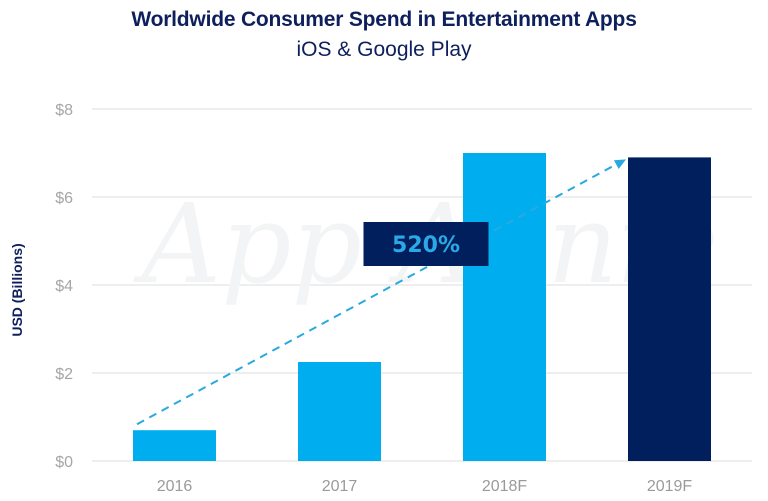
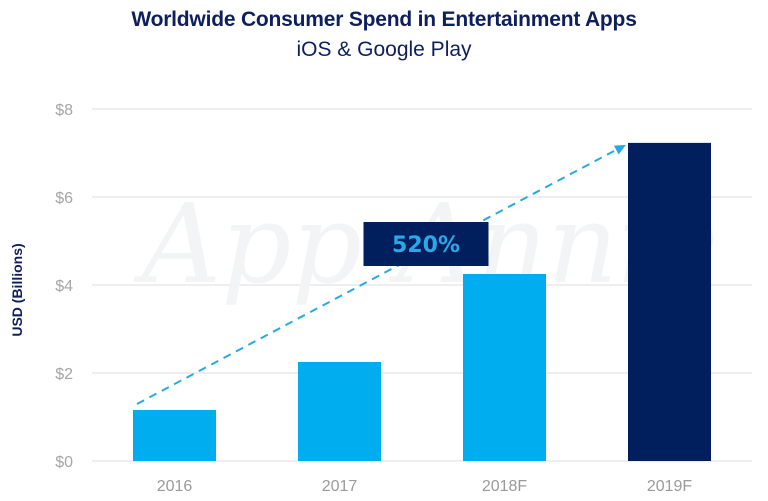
2016: $0.7 -> $1.2
2018F: $7.0 -> $4.2
2019F: $6.9 -> $7.2
